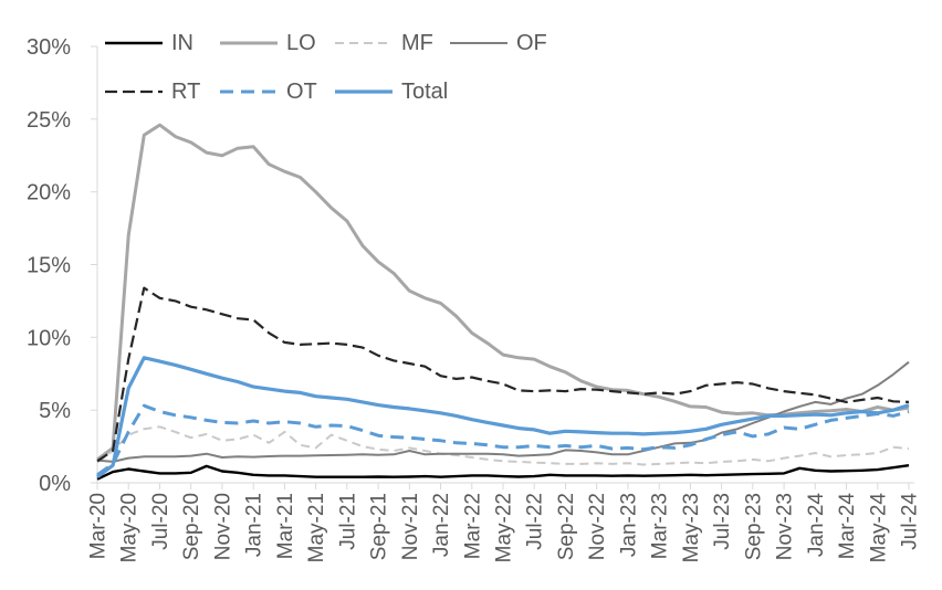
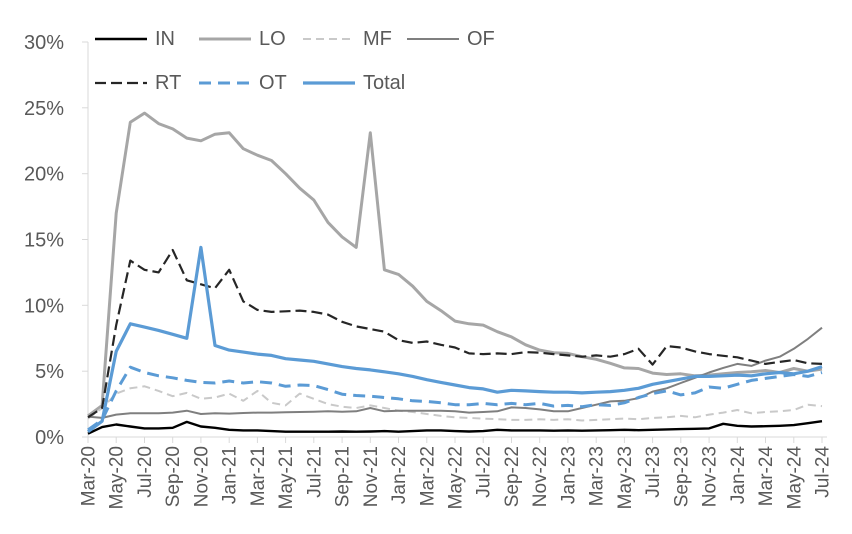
RT/Sep-20: 12.1% -> 14.2%
Total/Nov-20: 7.2% -> 14.4%
RT/Jan-21: 11.2% -> 12.7%
LO/Nov-21: 13.2% -> 23.1%
RT/Jul-23: 6.8% -> 5.5%
